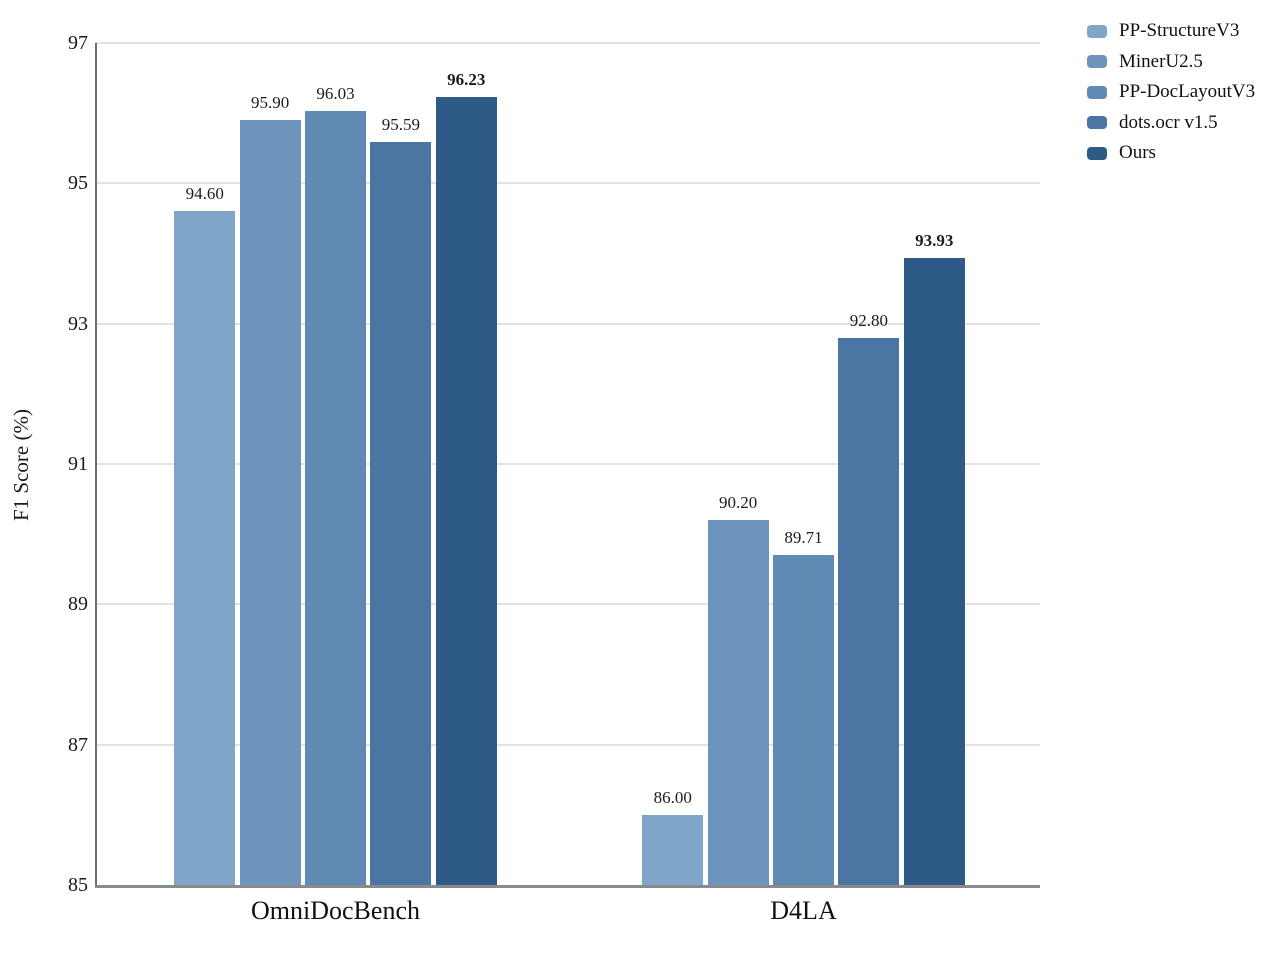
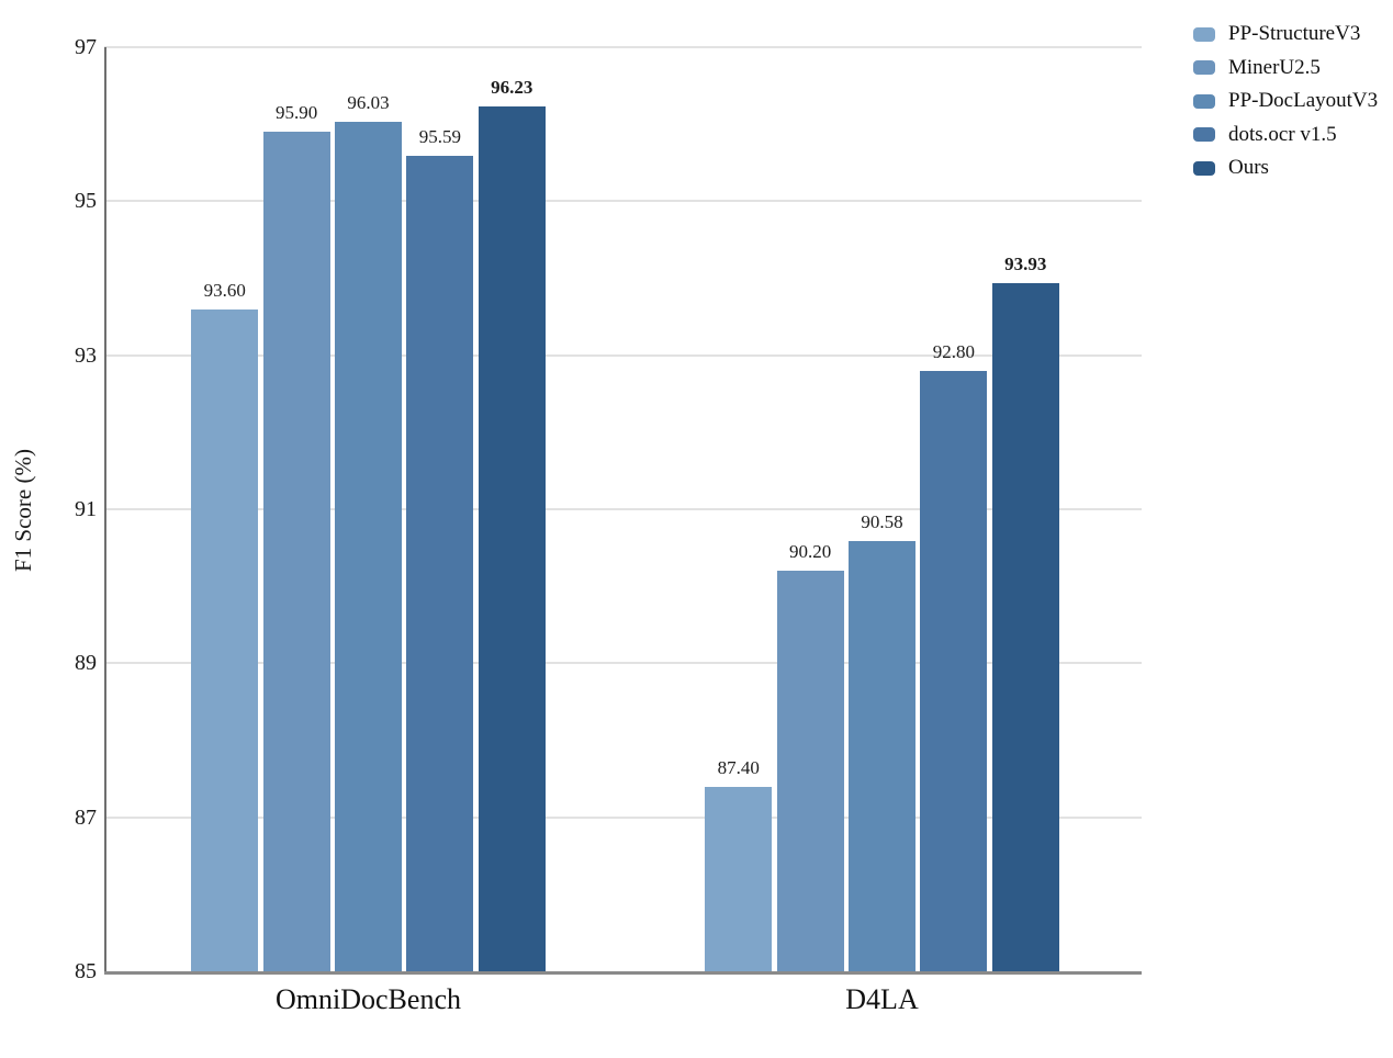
PP-StructureV3/OmniDocBench: 94.60 -> 93.60
PP-StructureV3/D4LA: 86.00 -> 87.40
PP-DocLayoutV3/D4LA: 89.71 -> 90.58
